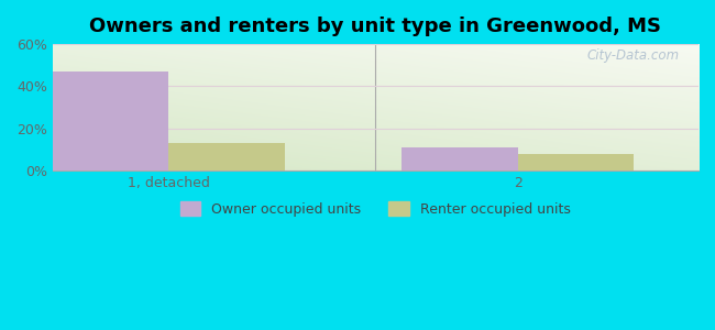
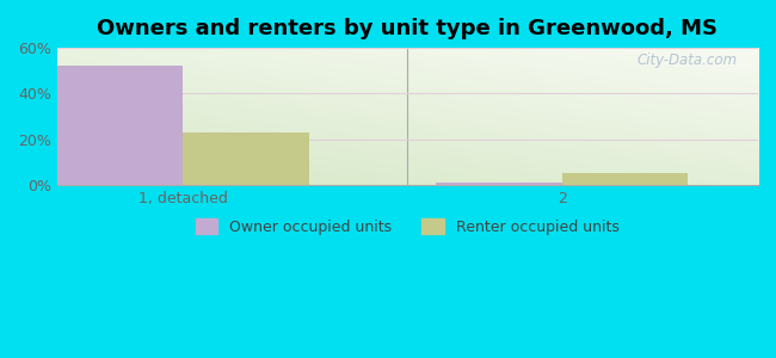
Owner occupied units/1, detached: 47% -> 52%
Renter occupied units/1, detached: 13% -> 23%
Owner occupied units/2: 11% -> 1%
Renter occupied units/2: 8% -> 5%
